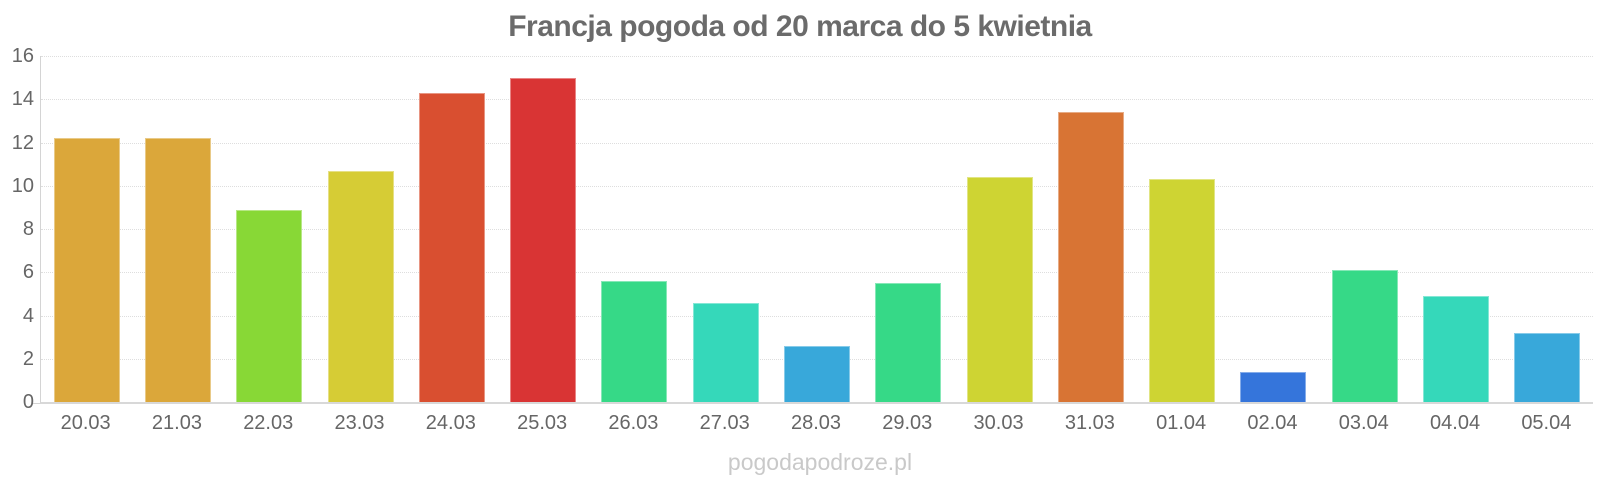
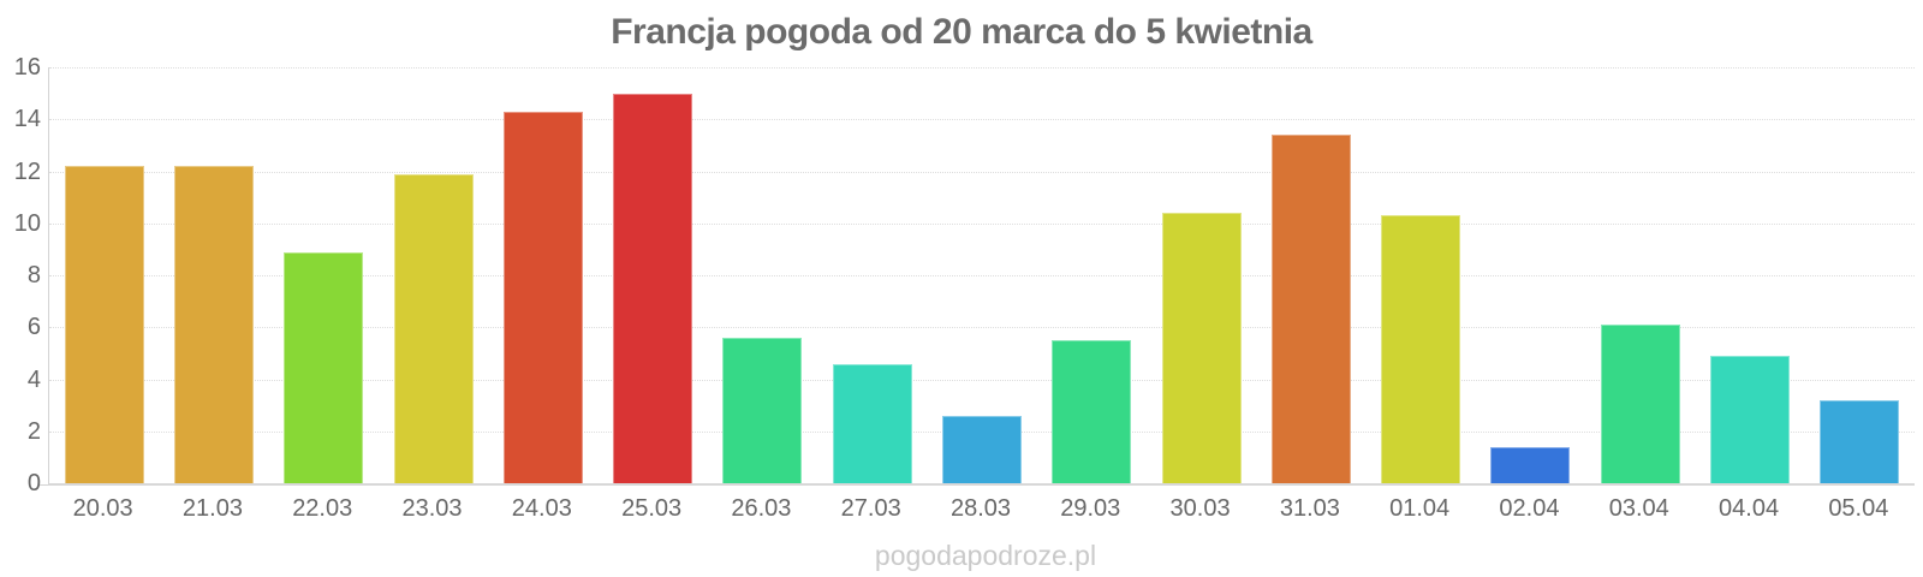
23.03: 10.7 -> 11.9
